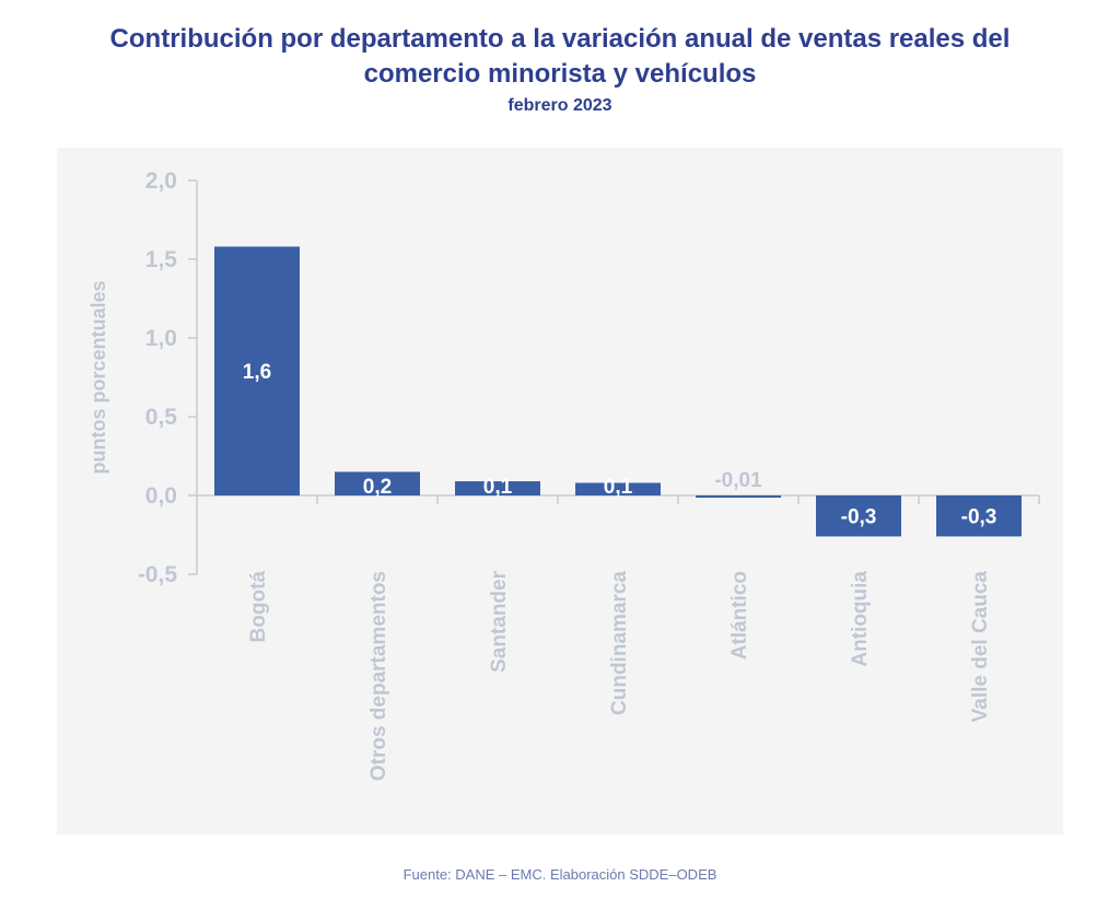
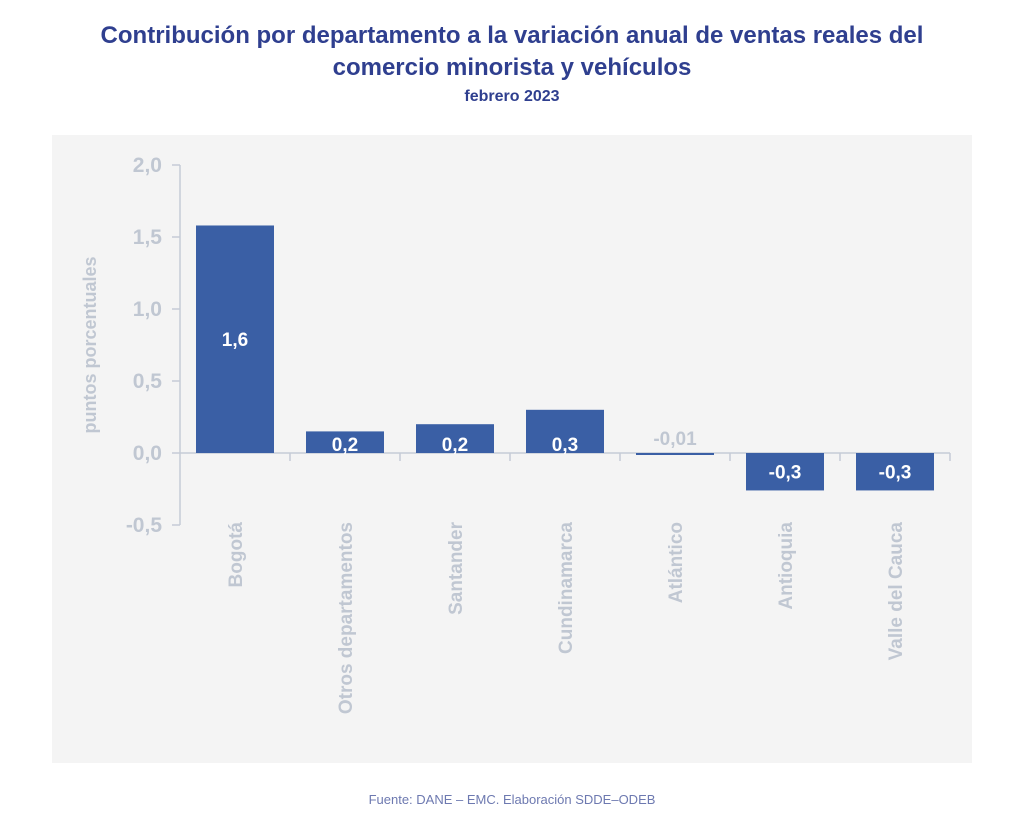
Santander: 0,1 -> 0,2
Cundinamarca: 0,1 -> 0,3
